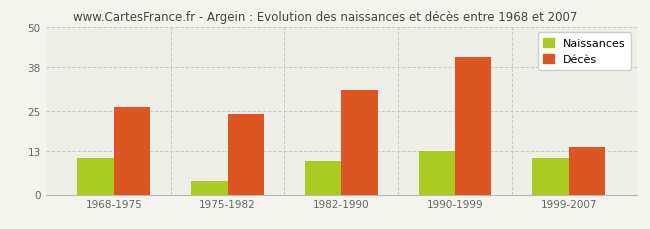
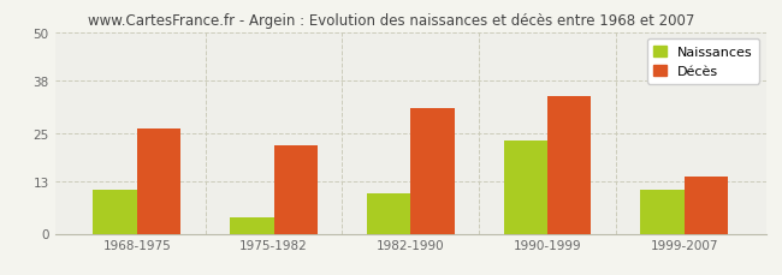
Décès/1975-1982: 24 -> 22
Naissances/1990-1999: 13 -> 23
Décès/1990-1999: 41 -> 34
